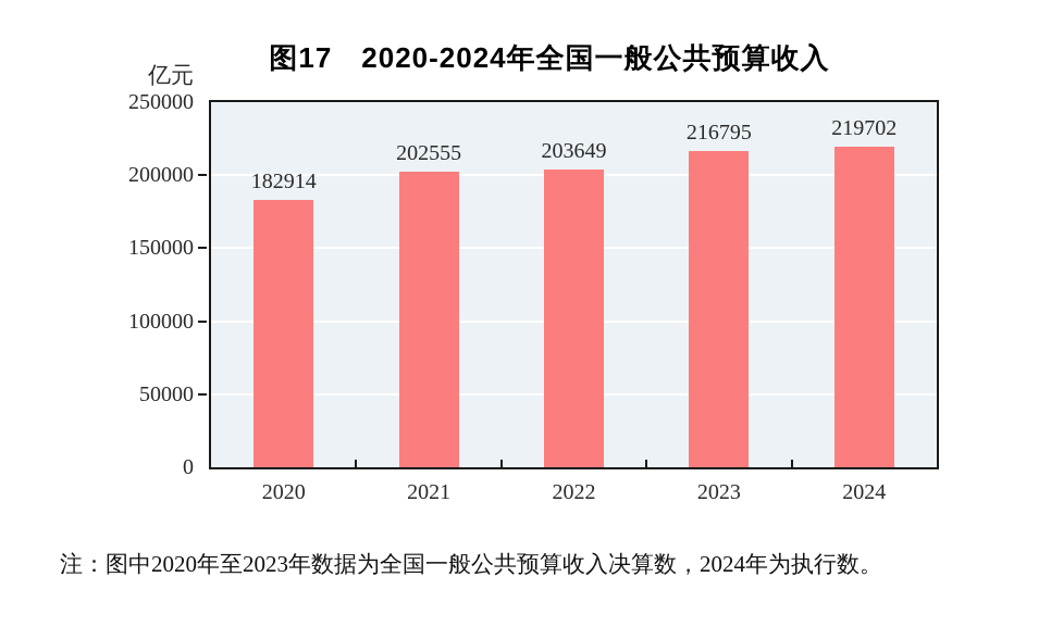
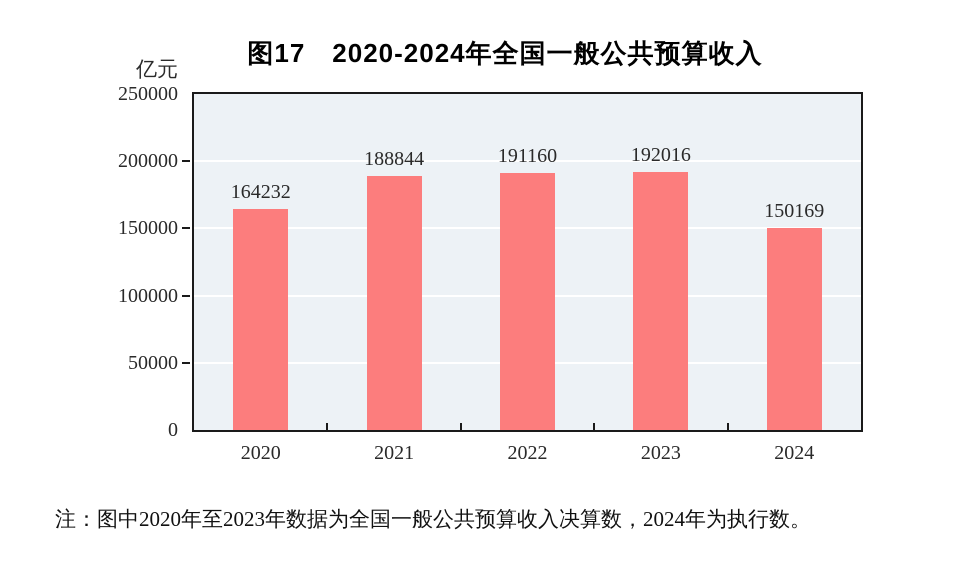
2020: 182914 -> 164232
2021: 202555 -> 188844
2022: 203649 -> 191160
2023: 216795 -> 192016
2024: 219702 -> 150169
